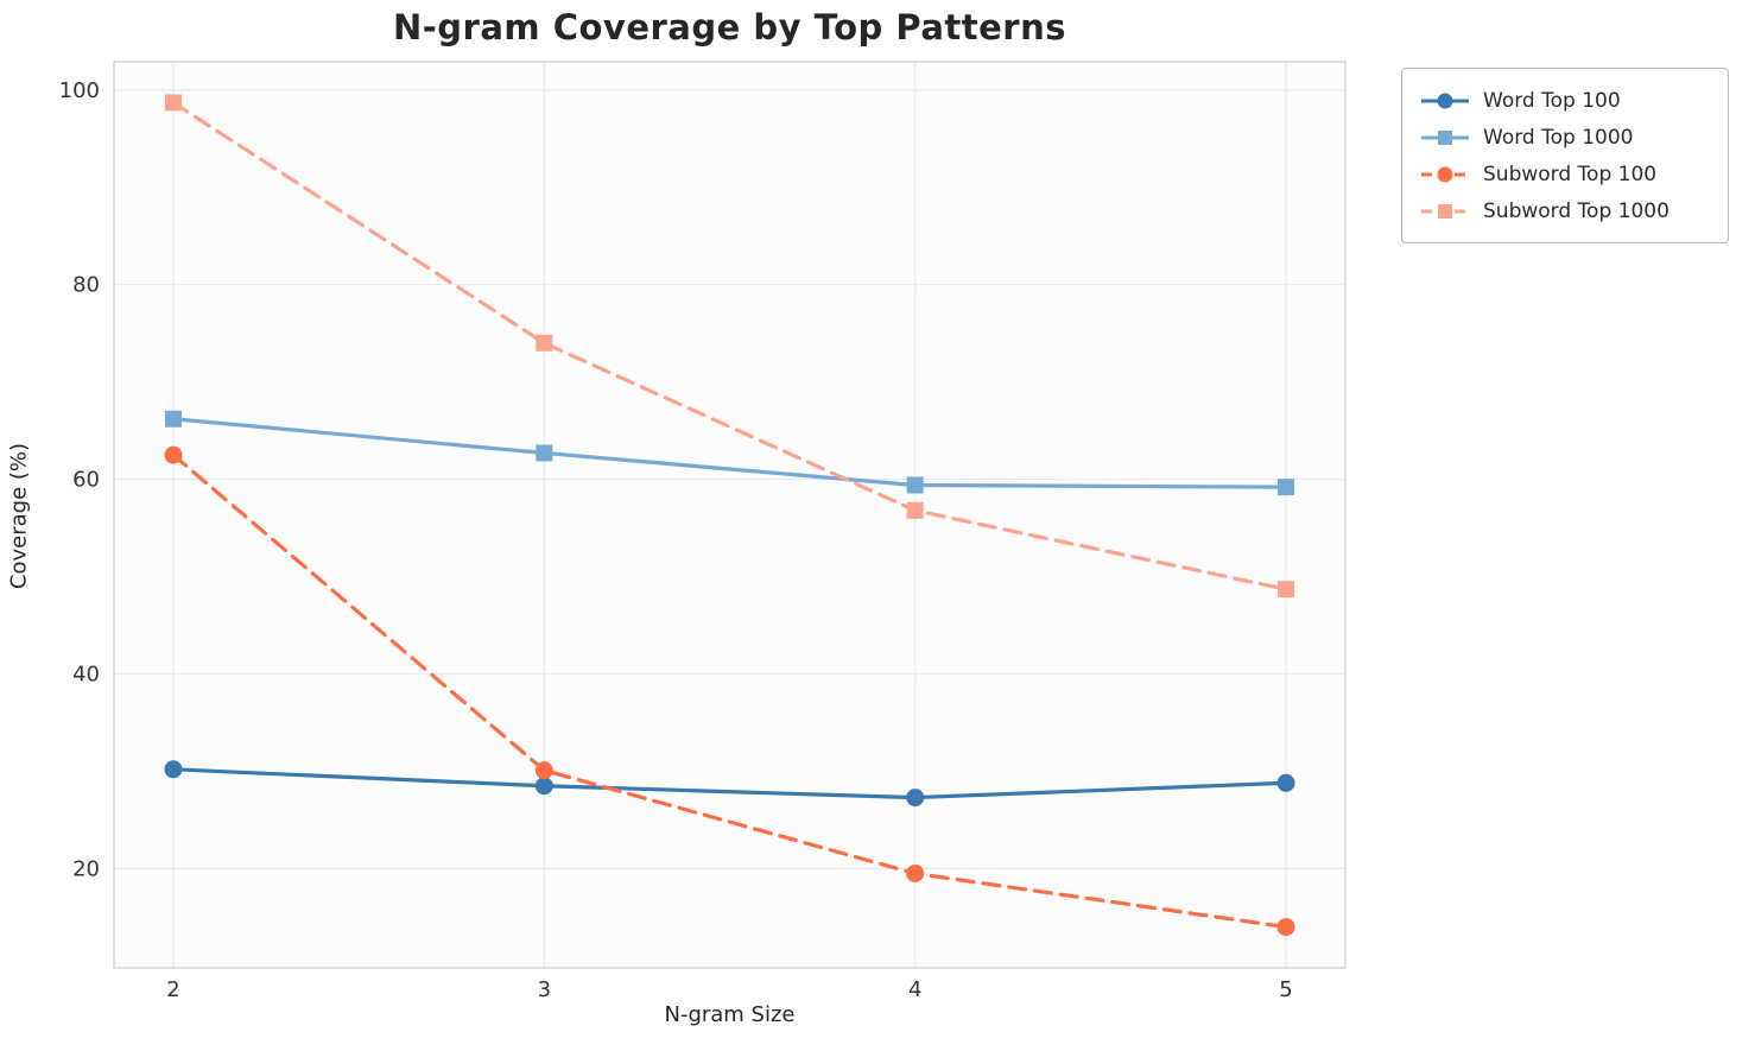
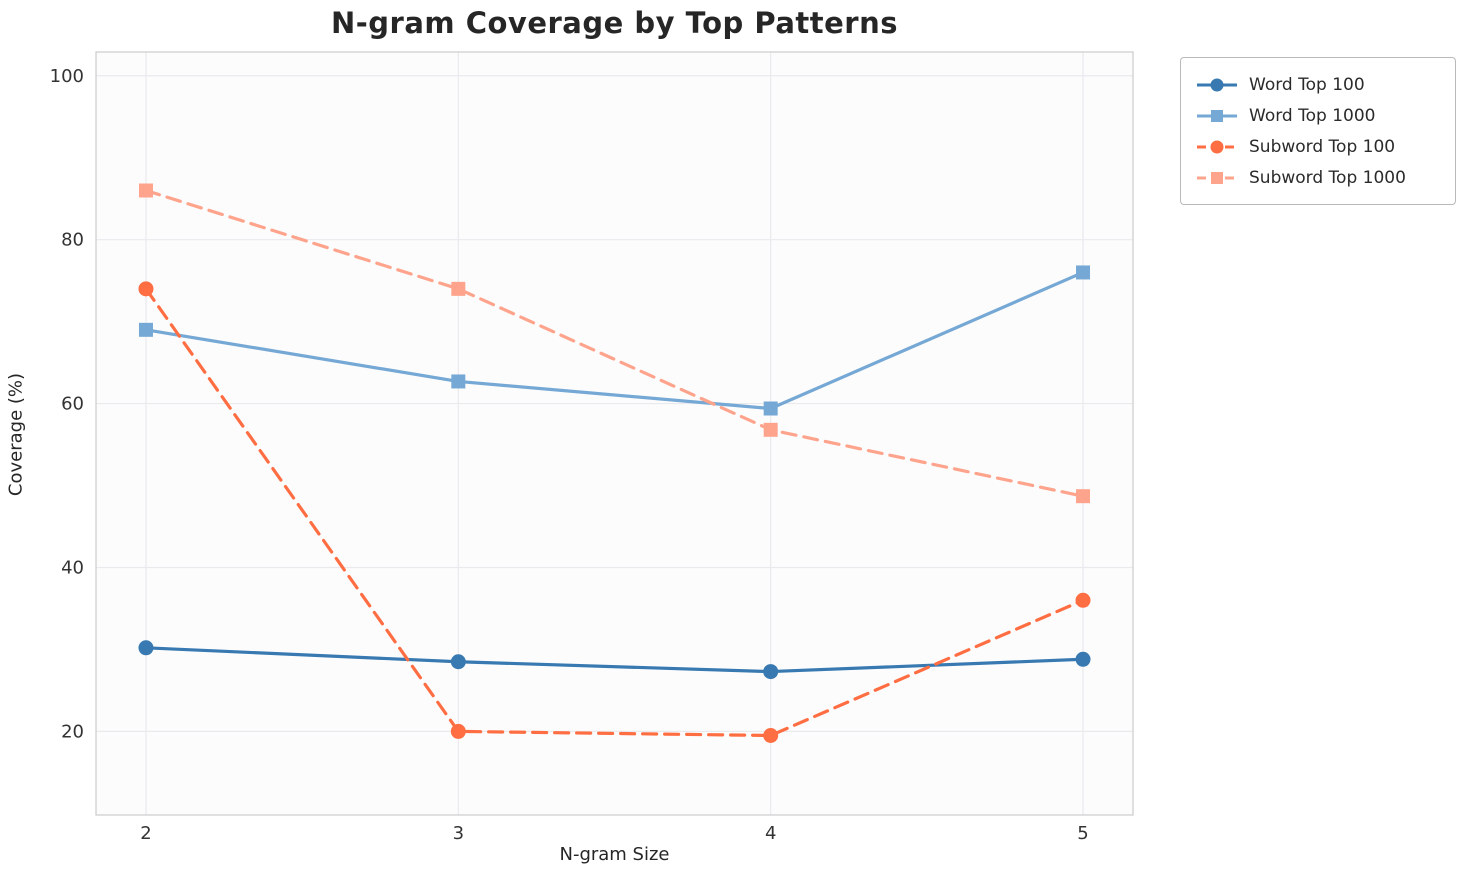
Word Top 1000/2: 66 -> 69
Subword Top 100/2: 62 -> 74
Subword Top 1000/2: 99 -> 86
Subword Top 100/3: 30 -> 20
Word Top 1000/5: 59 -> 76
Subword Top 100/5: 14 -> 36
